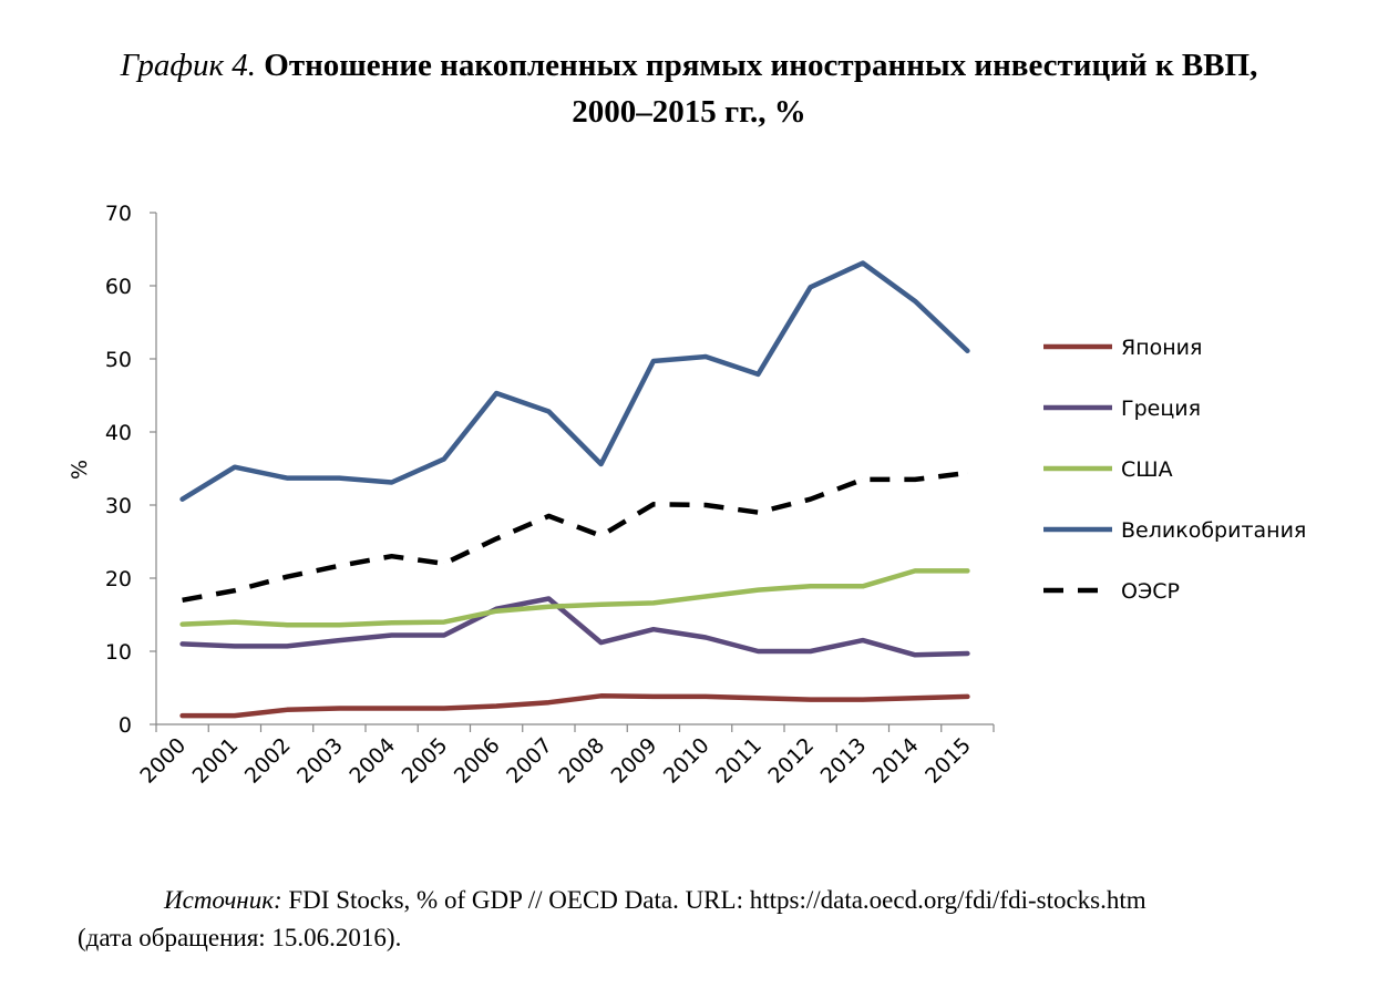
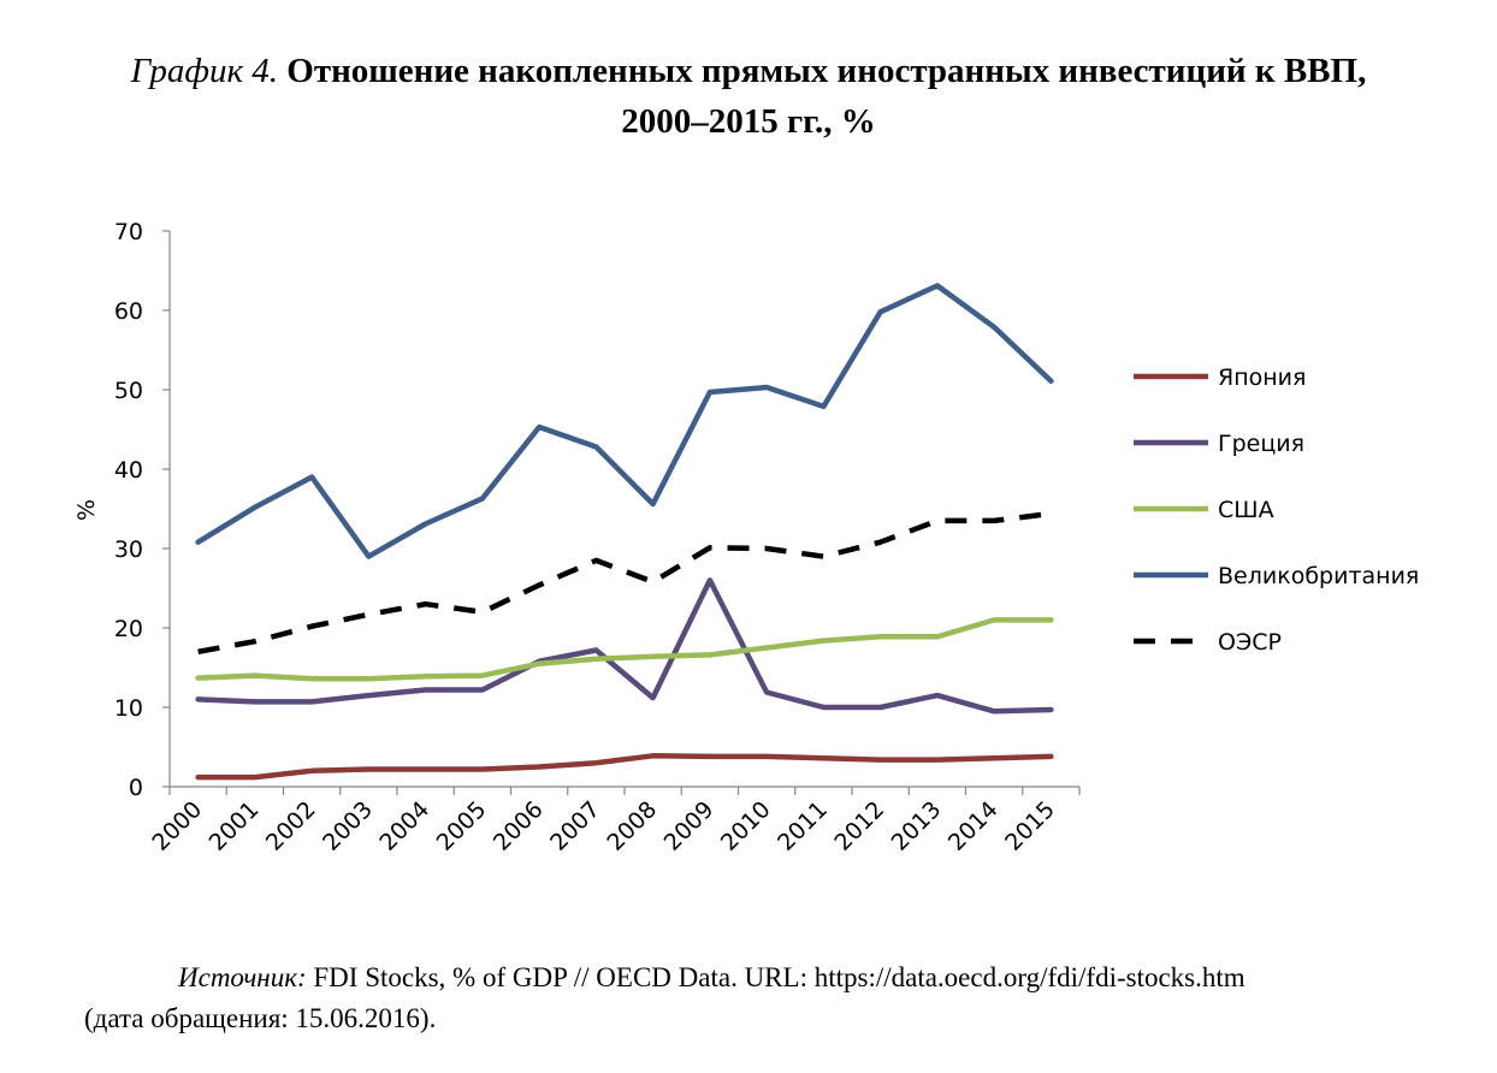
Великобритания/2002: 34 -> 39
Великобритания/2003: 34 -> 29
Греция/2009: 13 -> 26
